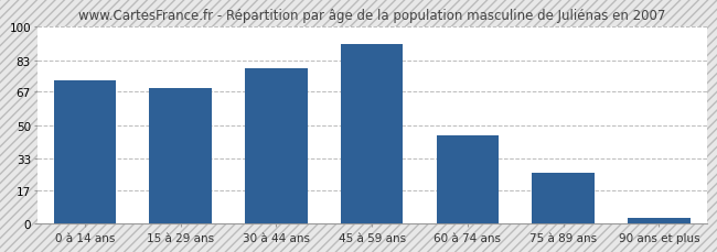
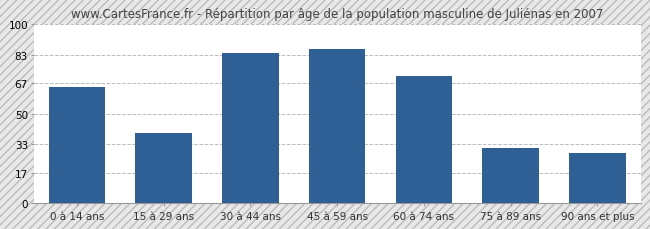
0 à 14 ans: 73 -> 65
15 à 29 ans: 69 -> 39
30 à 44 ans: 79 -> 84
45 à 59 ans: 91 -> 86
60 à 74 ans: 45 -> 71
75 à 89 ans: 26 -> 31
90 ans et plus: 3 -> 28
